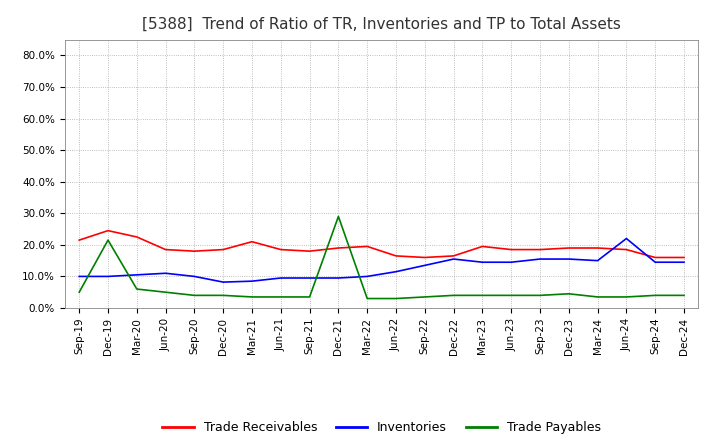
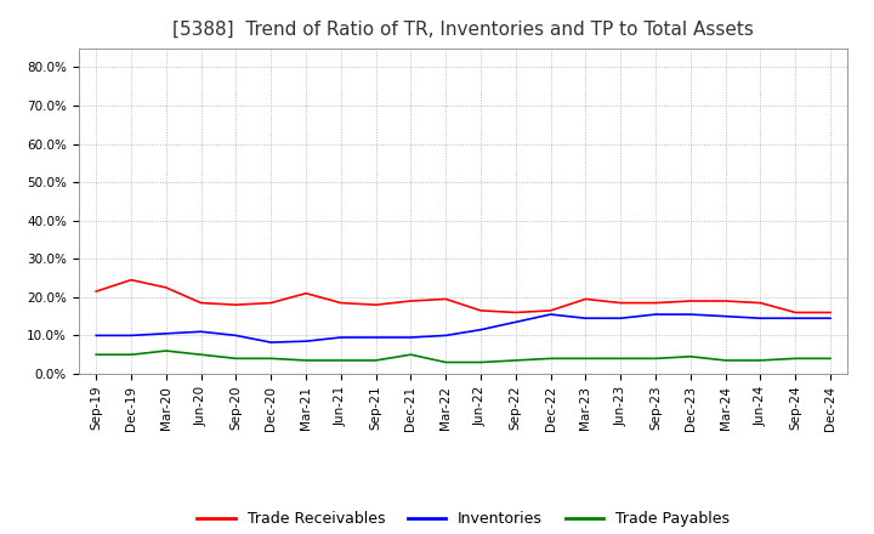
Trade Payables/Dec-19: 21.5% -> 5.0%
Trade Payables/Dec-21: 29.0% -> 5.0%
Inventories/Jun-24: 22.0% -> 14.5%
